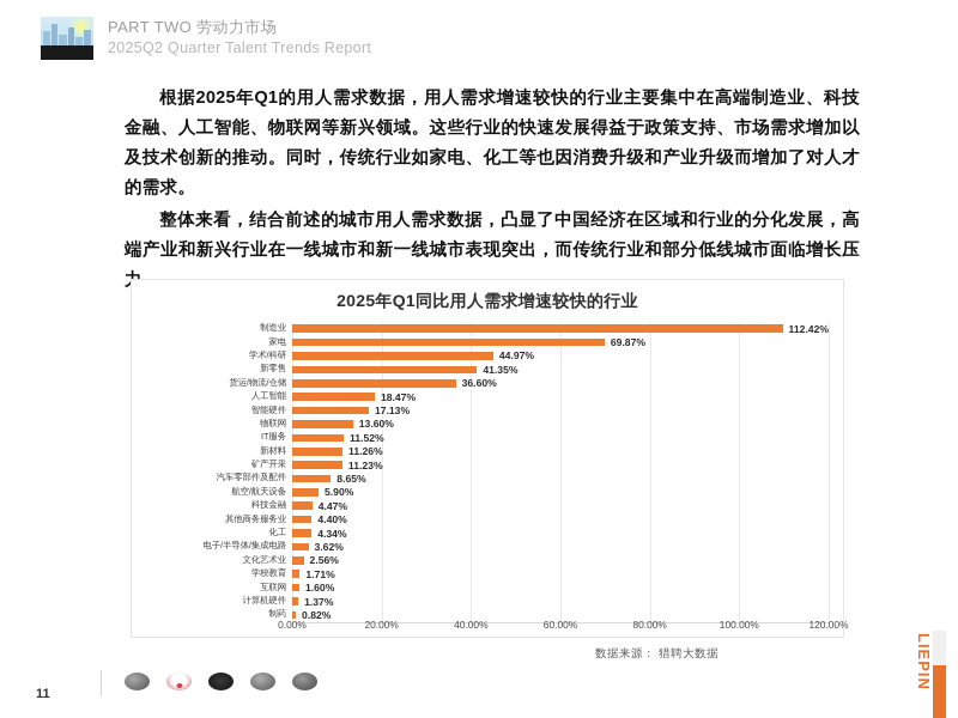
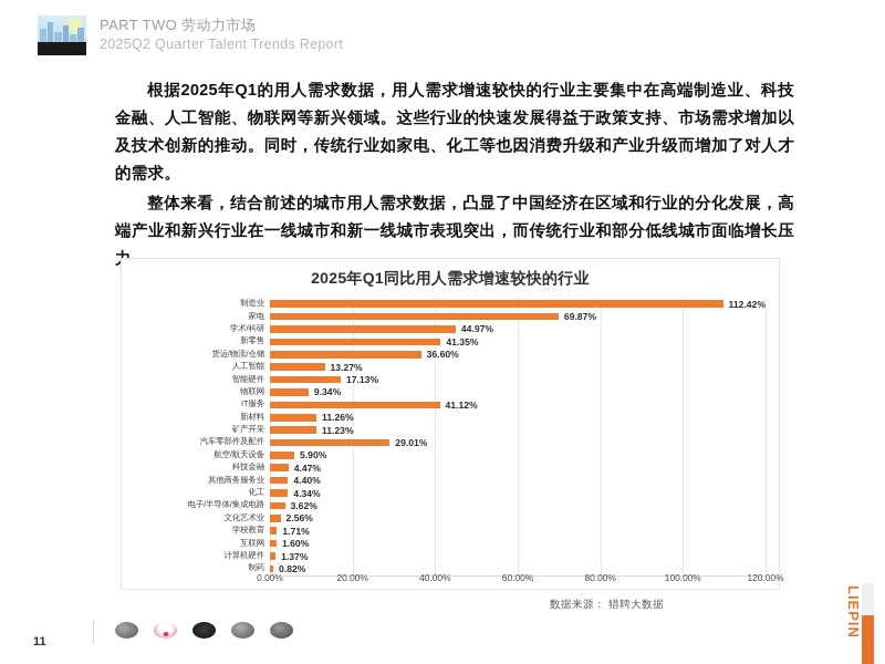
人工智能: 18.47% -> 13.27%
物联网: 13.60% -> 9.34%
IT服务: 11.52% -> 41.12%
汽车零部件及配件: 8.65% -> 29.01%
